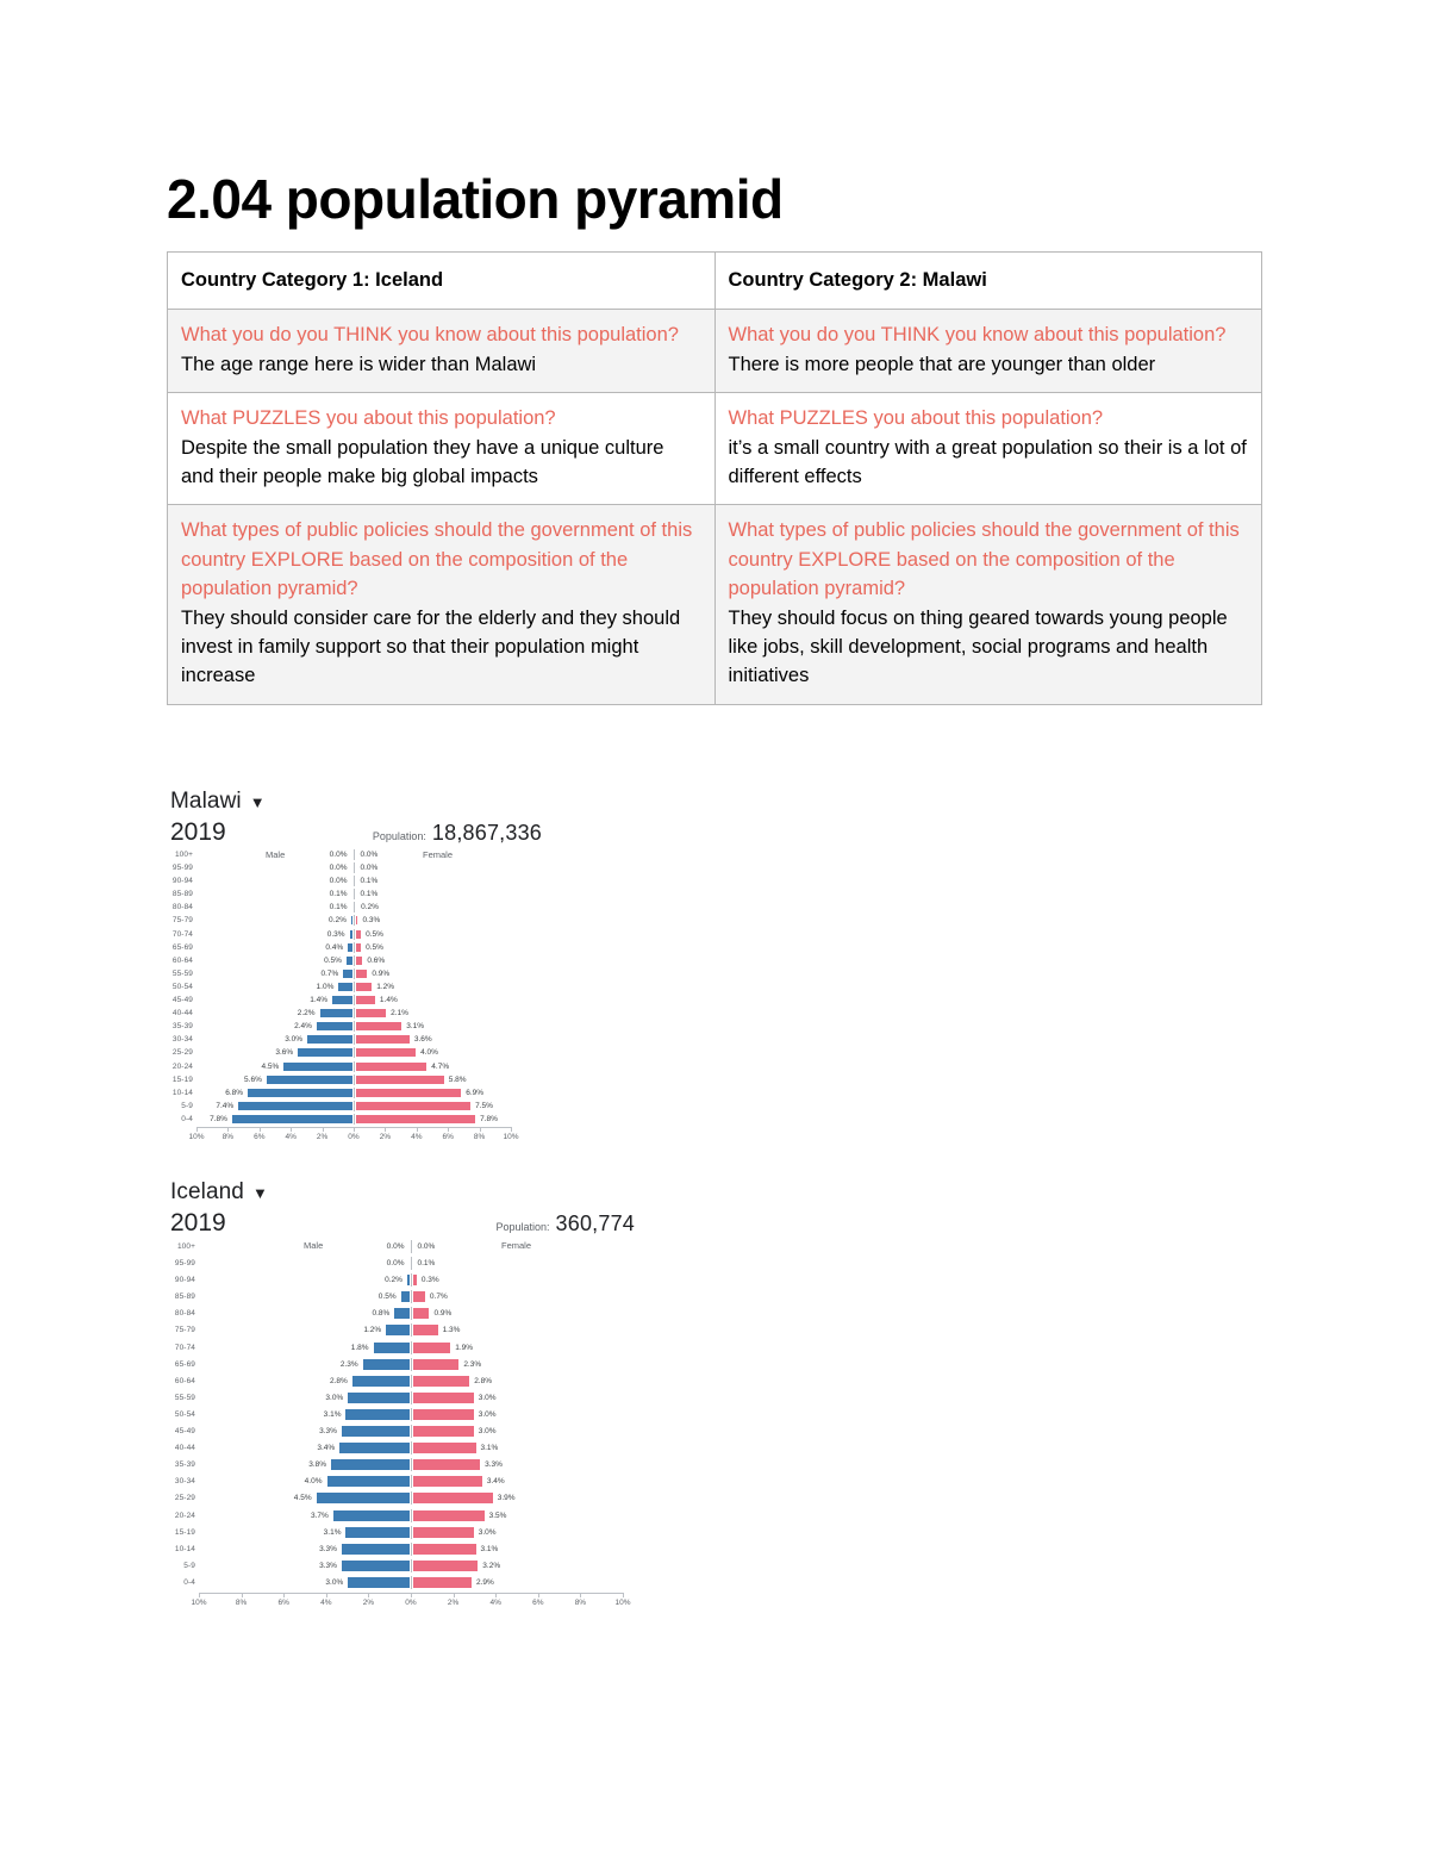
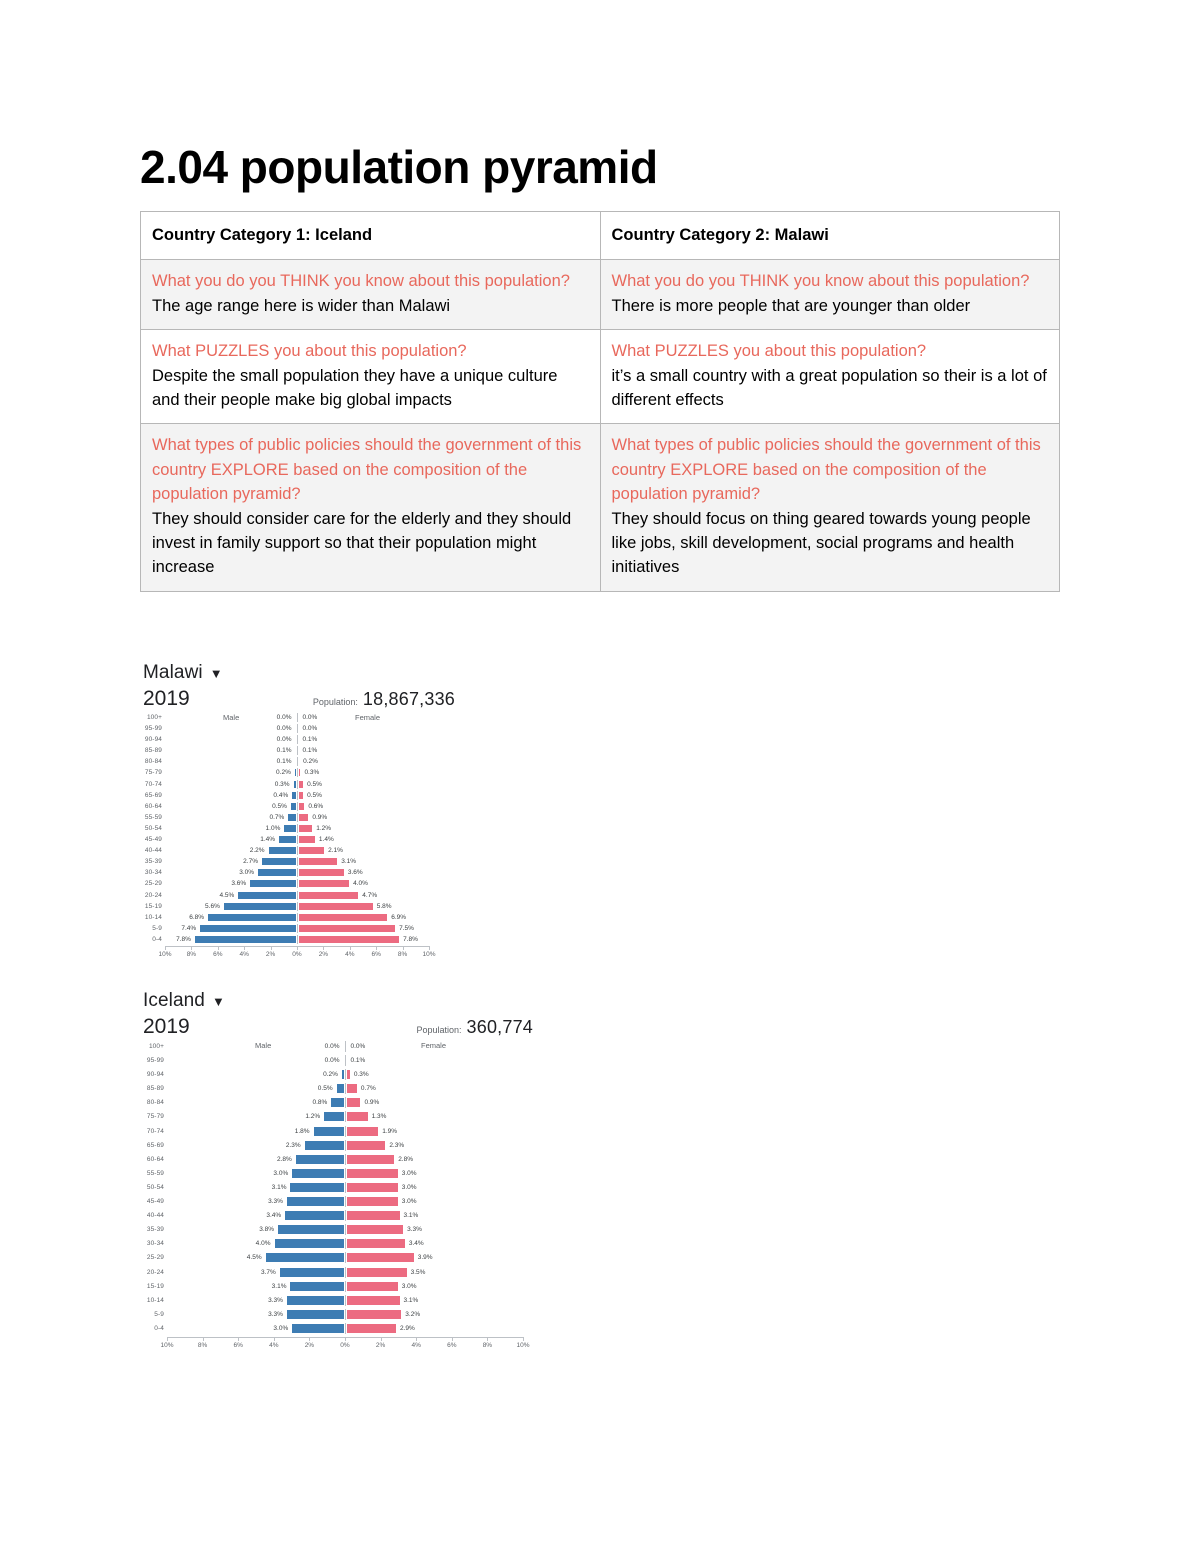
Malawi/Male/35-39: 2.4% -> 2.7%
